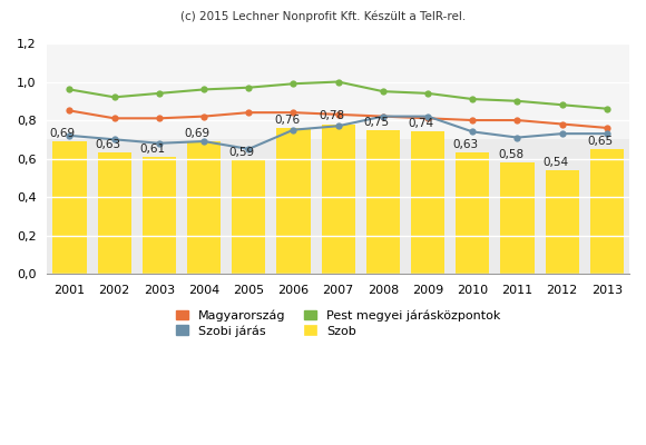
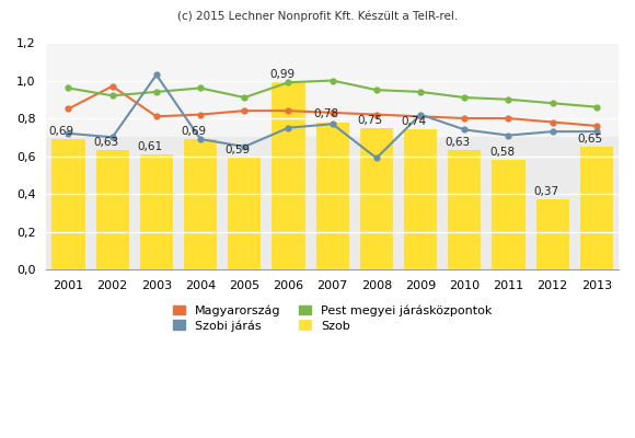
Magyarország/2002: 0,81 -> 0,97
Szobi járás/2003: 0,68 -> 1,03
Pest megyei járásközpontok/2005: 0,97 -> 0,91
Szob/2006: 0,76 -> 0,99
Szobi járás/2008: 0,82 -> 0,59
Szob/2012: 0,54 -> 0,37
